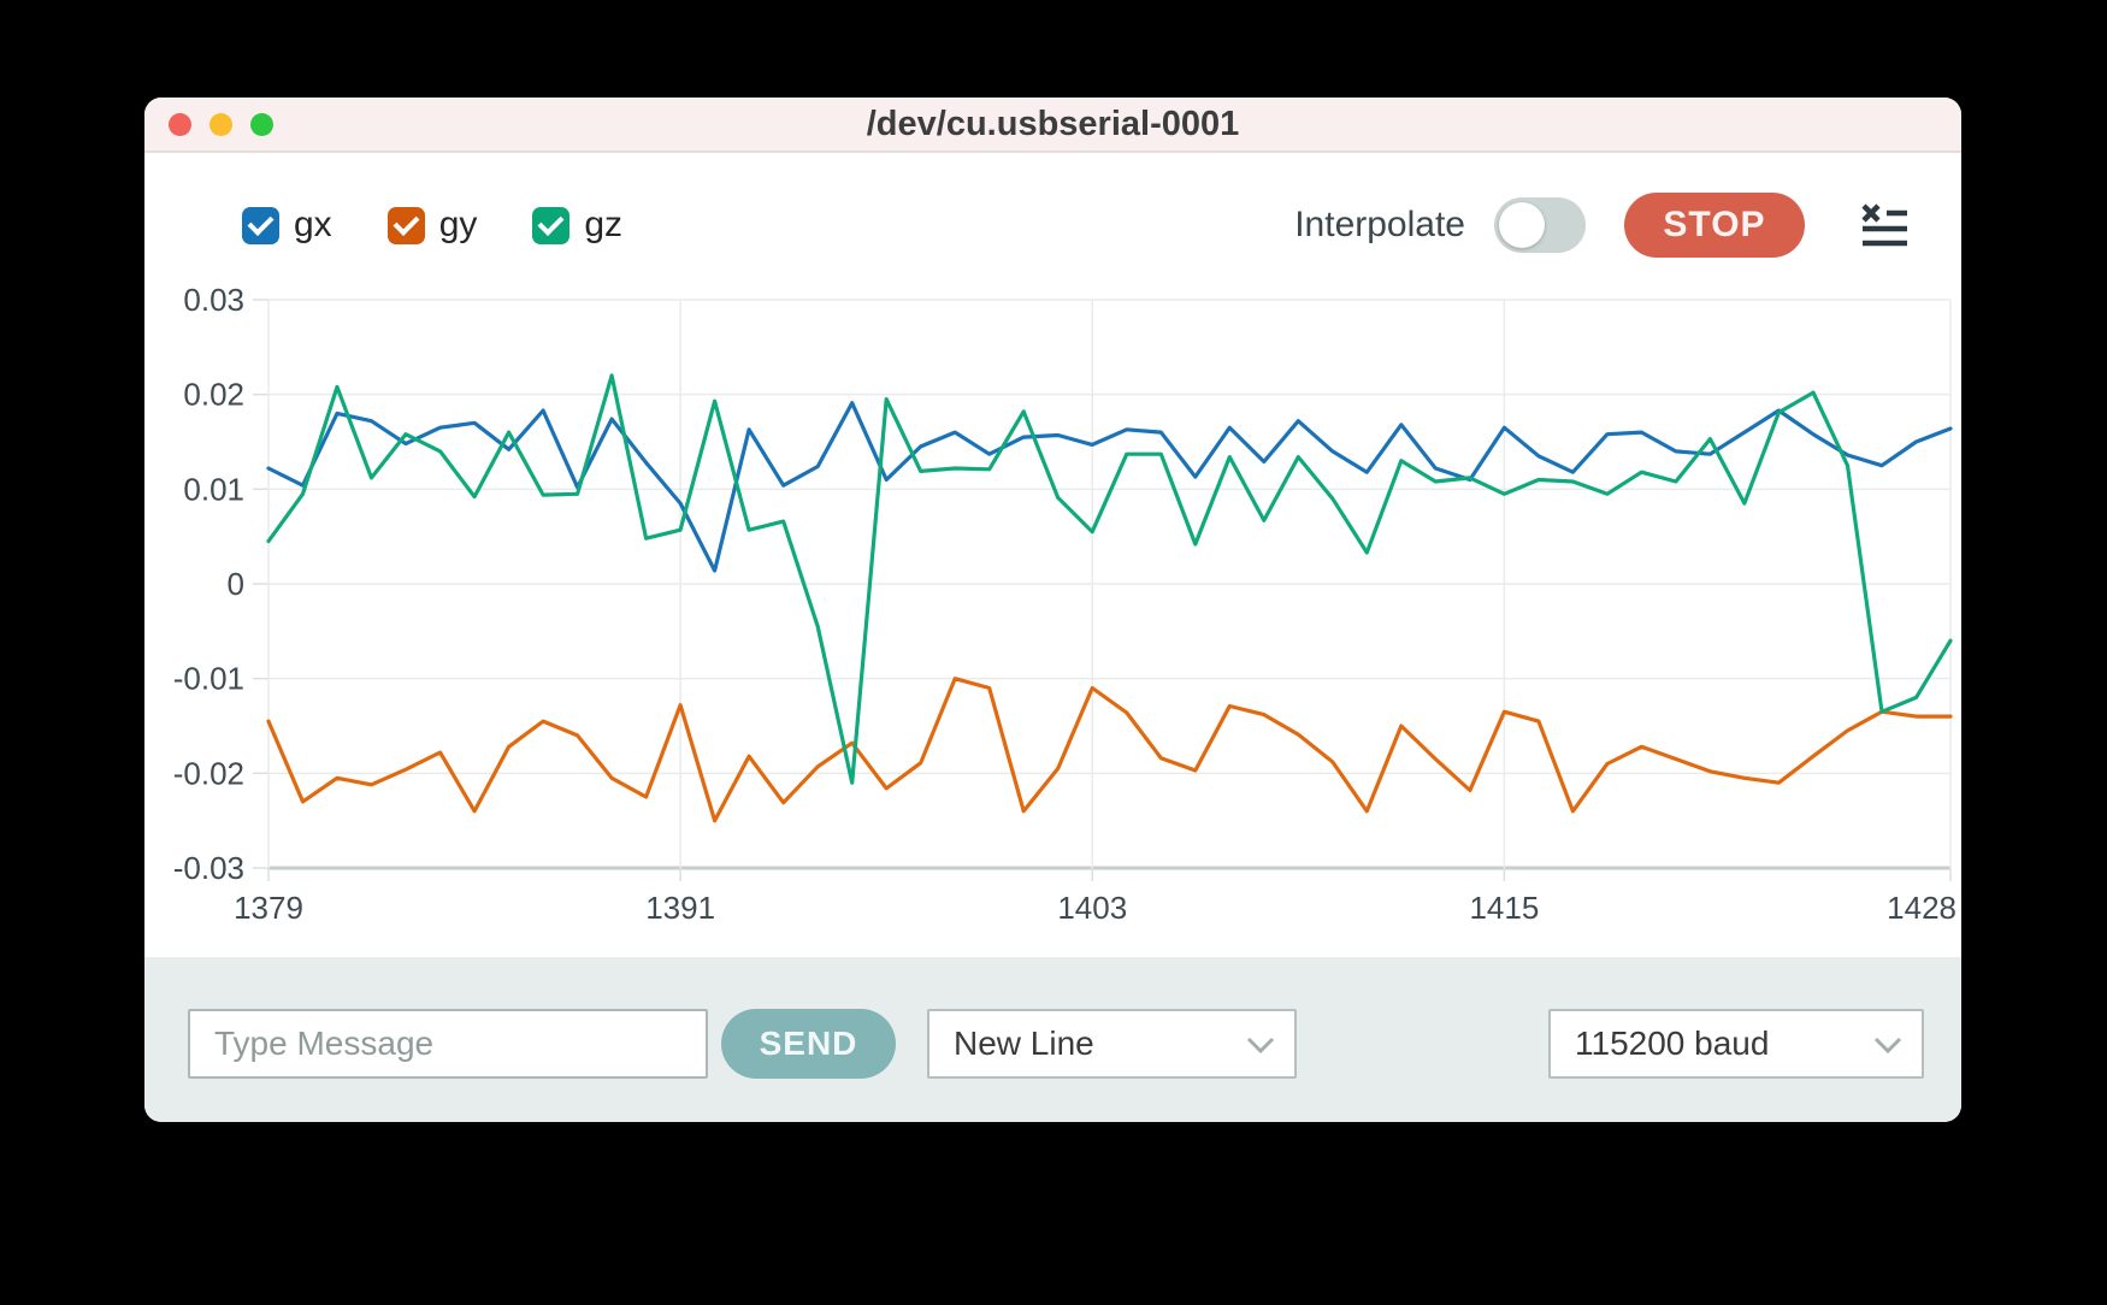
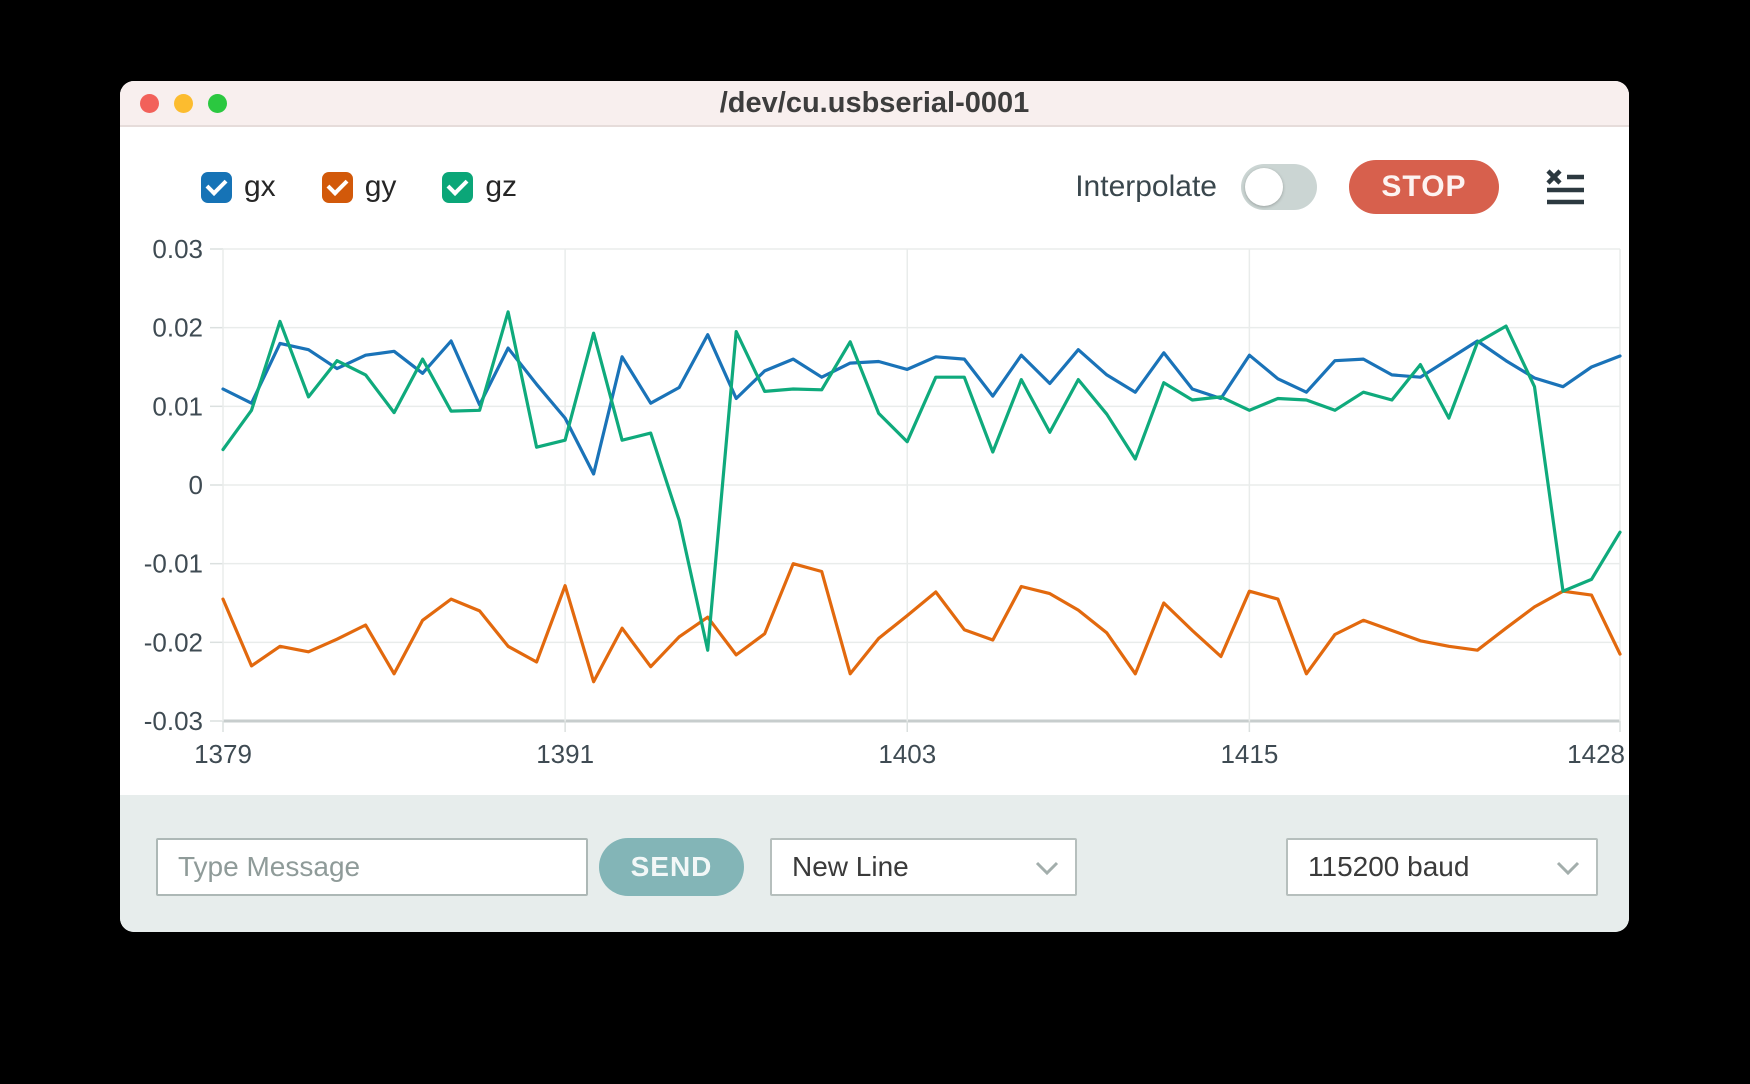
gy/1403: -0.011 -> -0.017
gy/1428: -0.014 -> -0.021
